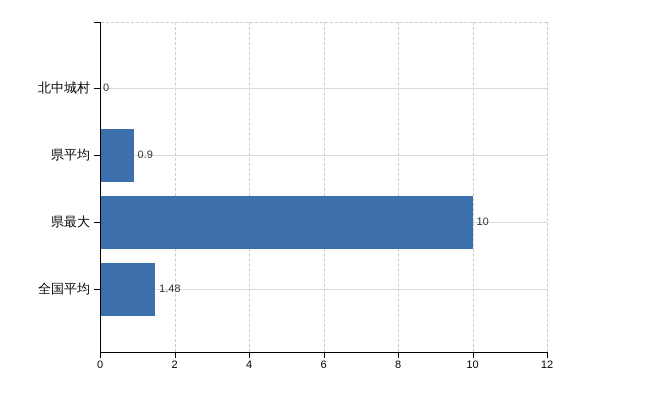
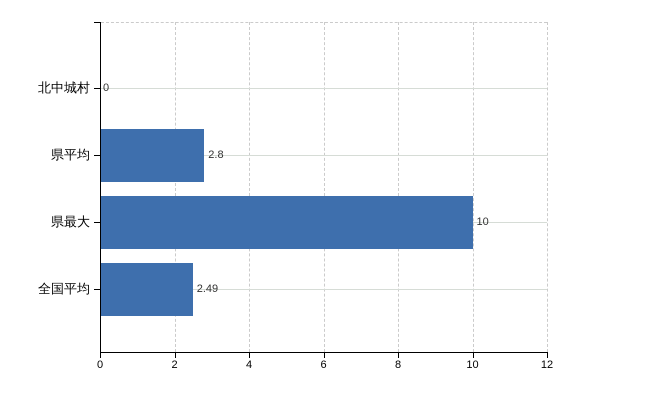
県平均: 0.9 -> 2.8
全国平均: 1.48 -> 2.49
